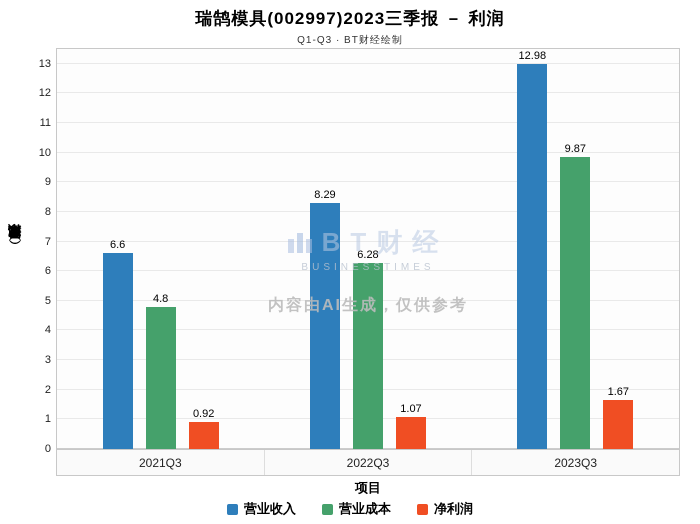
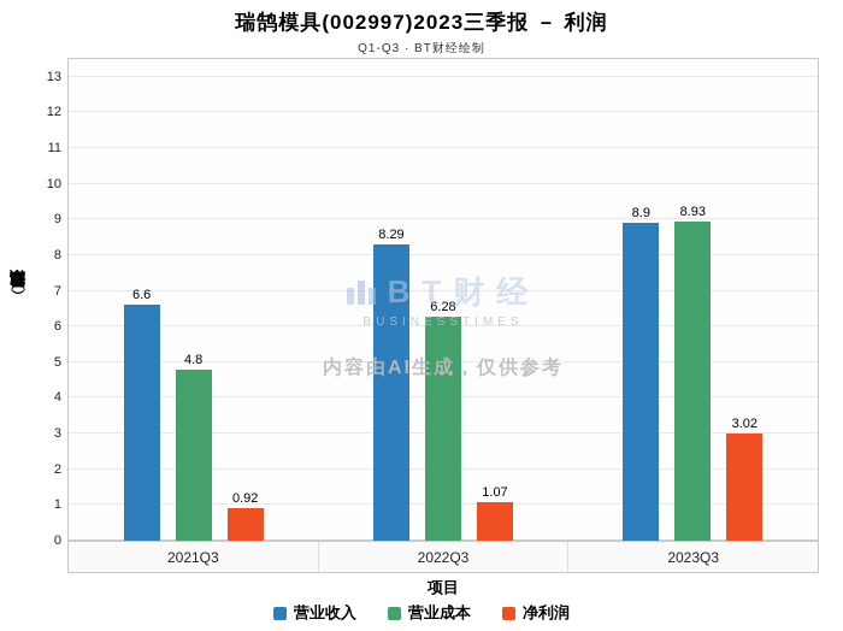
营业收入/2023Q3: 12.98 -> 8.9
营业成本/2023Q3: 9.87 -> 8.93
净利润/2023Q3: 1.67 -> 3.02
